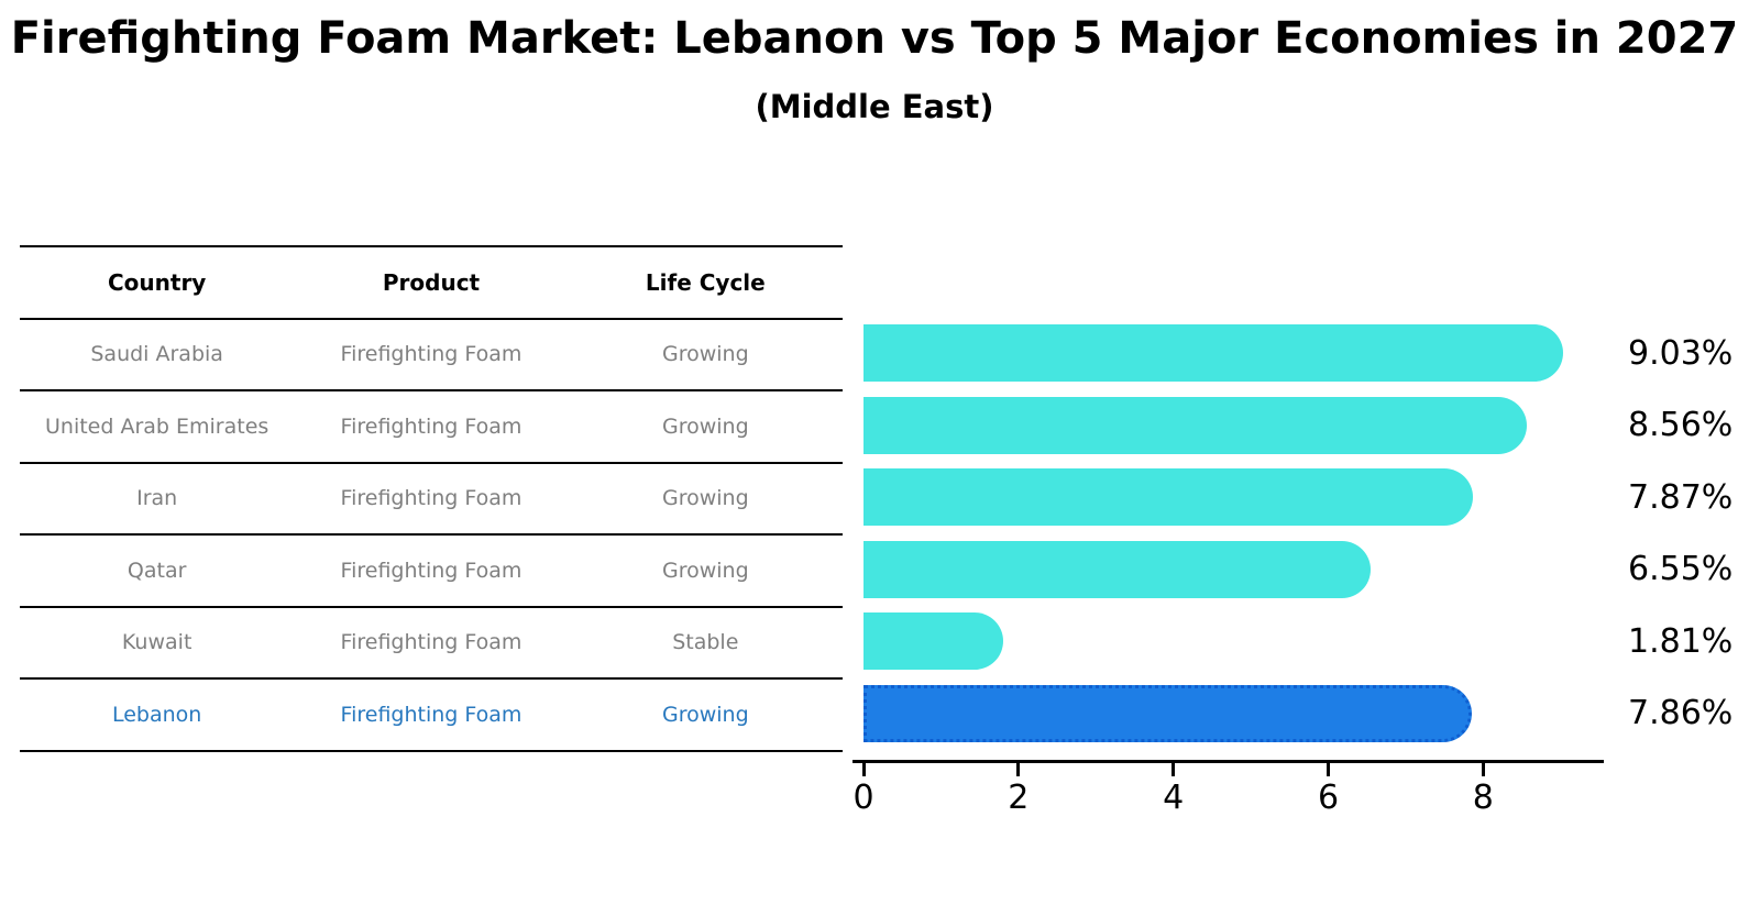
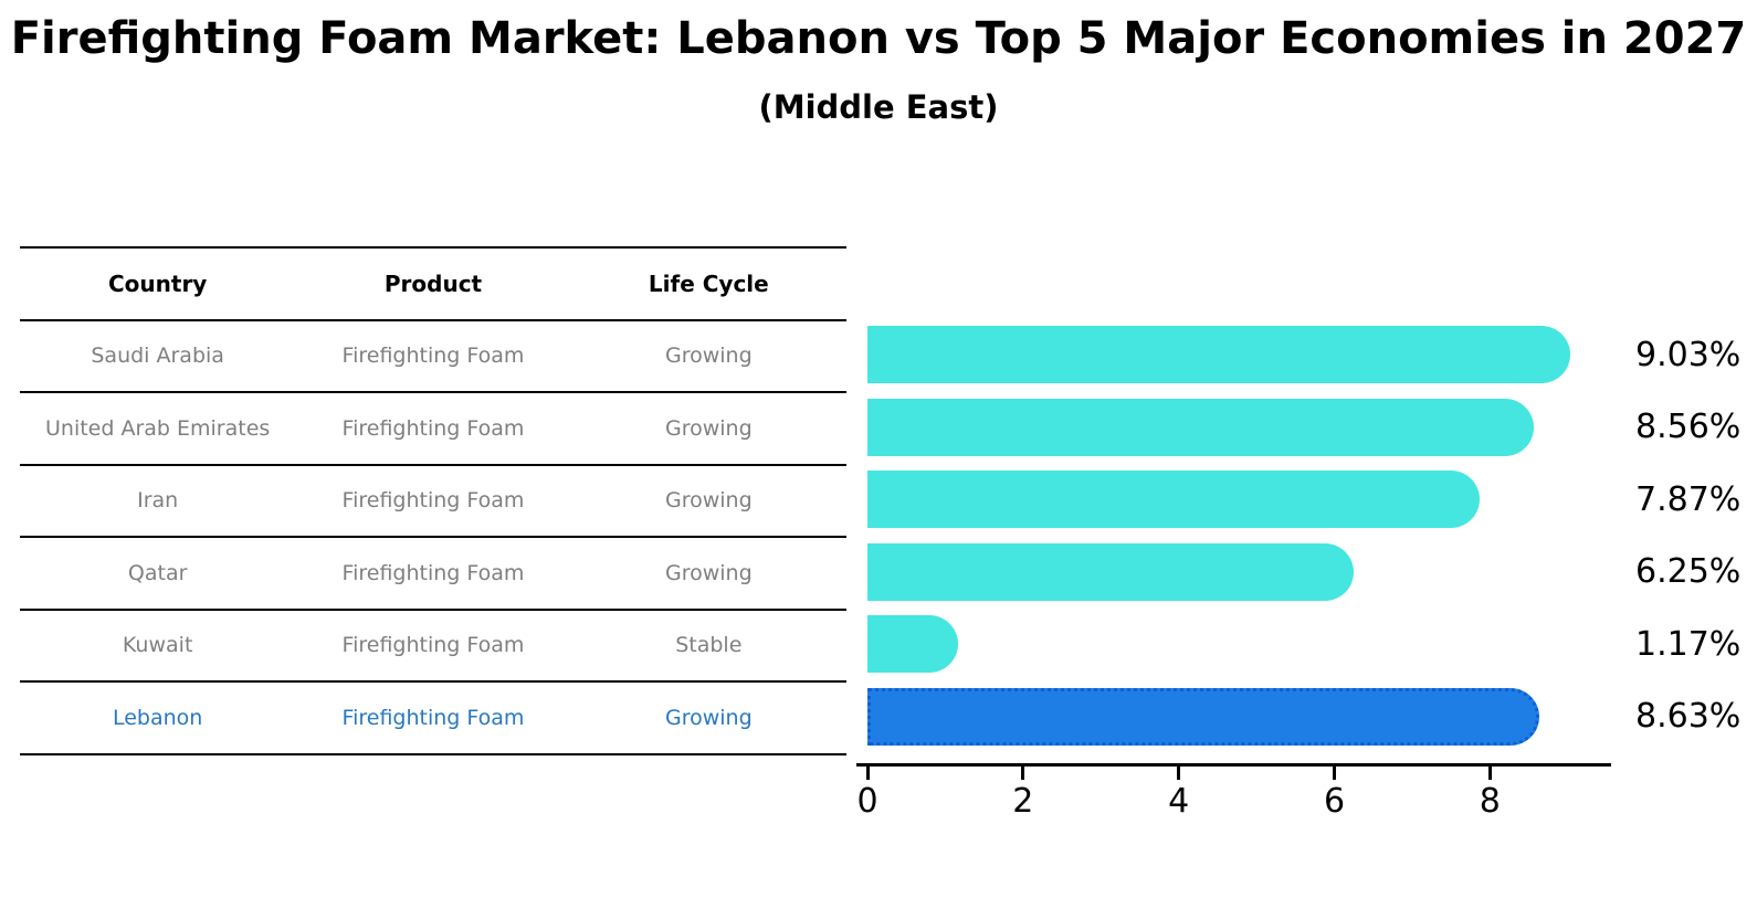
Qatar: 6.55% -> 6.25%
Kuwait: 1.81% -> 1.17%
Lebanon: 7.86% -> 8.63%
